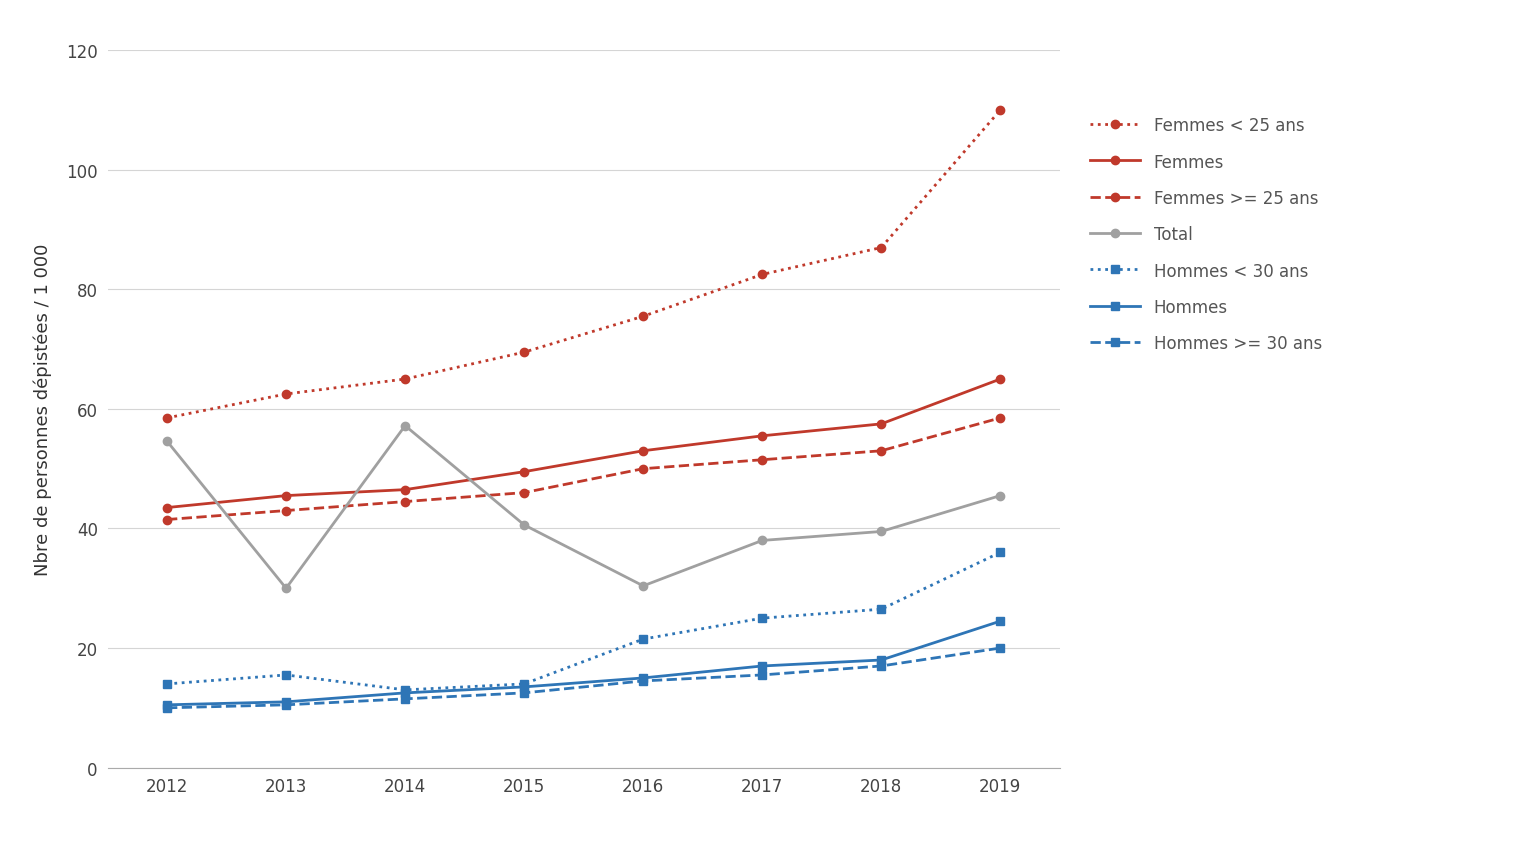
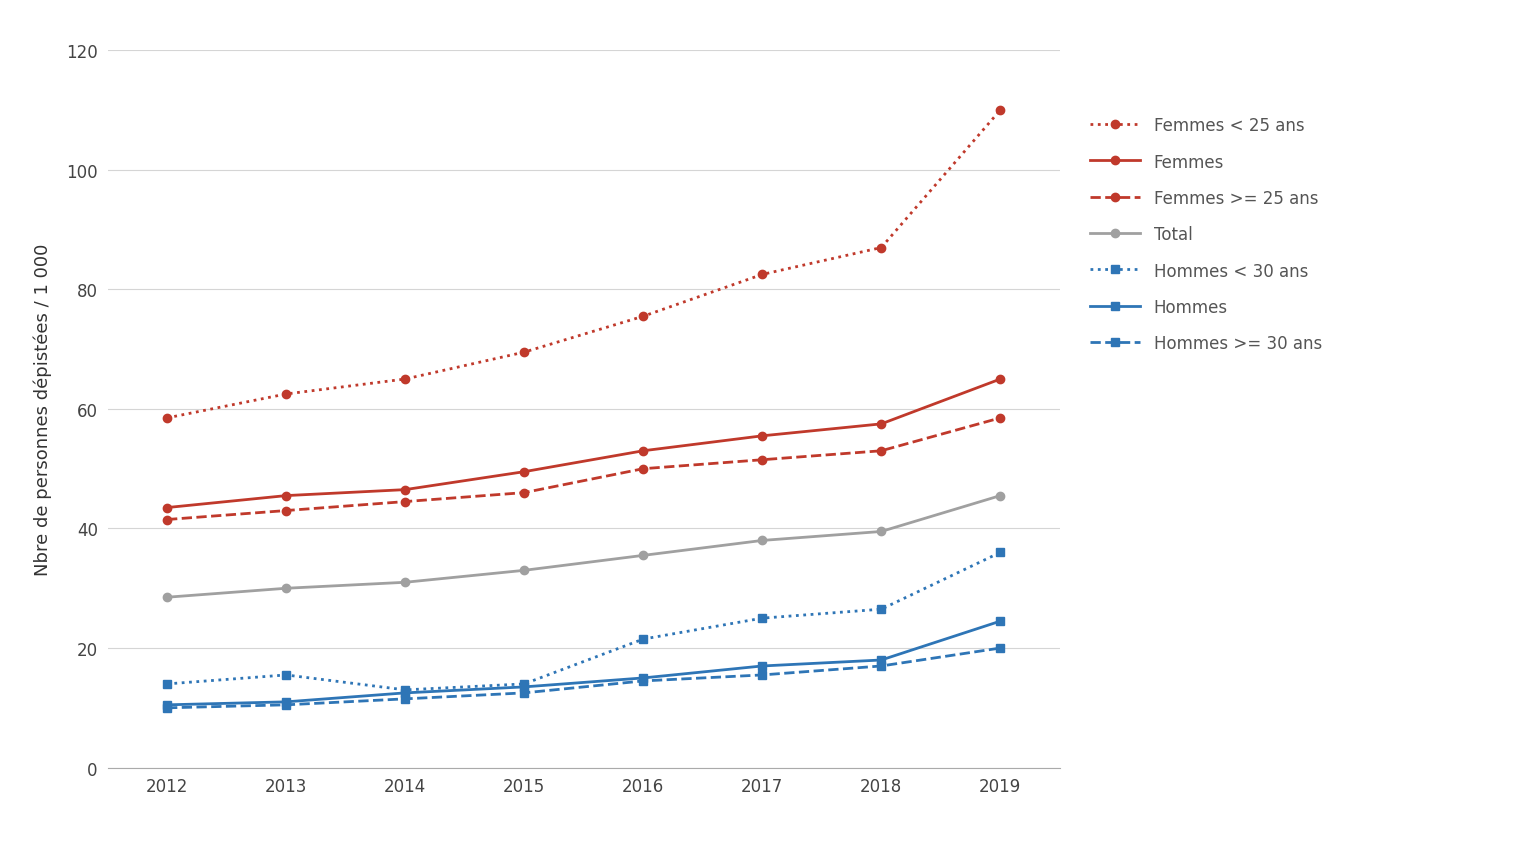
Total/2012: 54.6 -> 28.5
Total/2014: 57.2 -> 31.0
Total/2015: 40.6 -> 33.0
Total/2016: 30.4 -> 35.5
